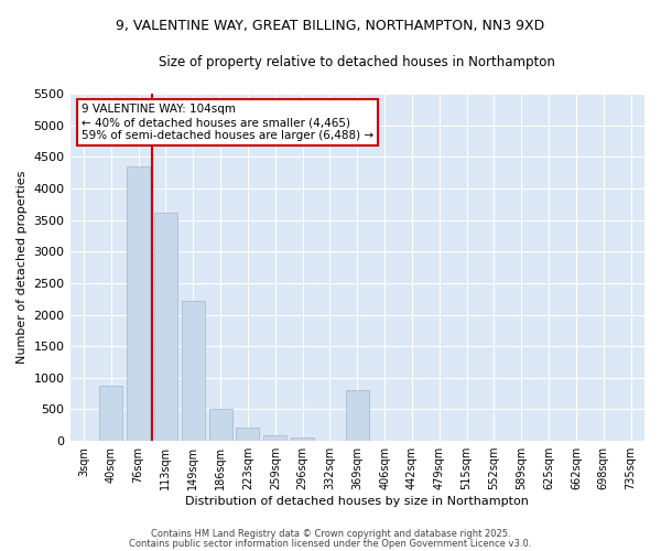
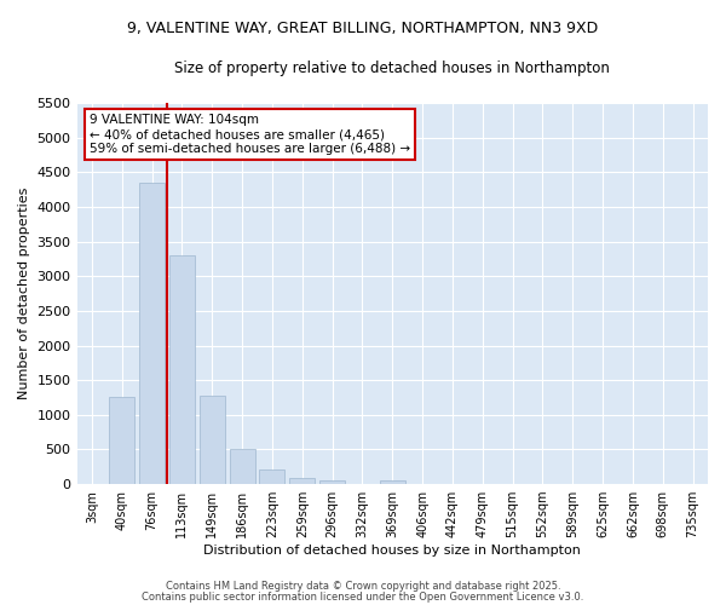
40sqm: 880 -> 1250
113sqm: 3620 -> 3300
149sqm: 2220 -> 1270
369sqm: 800 -> 50
